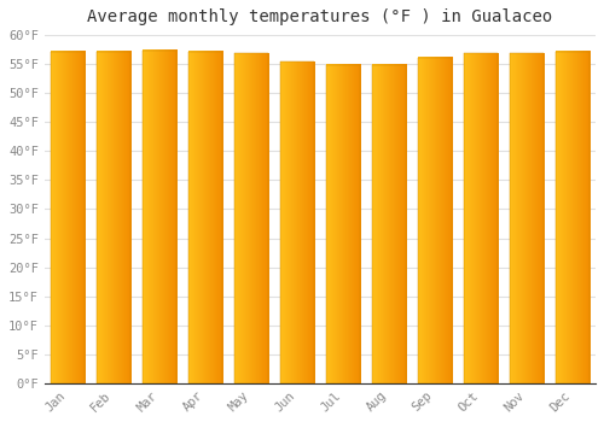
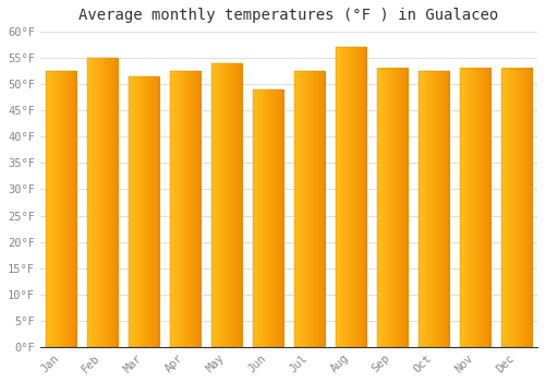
Jan: 57.2°F -> 52.5°F
Feb: 57.2°F -> 55.0°F
Mar: 57.4°F -> 51.5°F
Apr: 57.2°F -> 52.5°F
May: 56.8°F -> 54.0°F
Jun: 55.4°F -> 49.0°F
Jul: 54.9°F -> 52.5°F
Aug: 54.9°F -> 57.0°F
Sep: 56.1°F -> 53.0°F
Oct: 56.8°F -> 52.5°F
Nov: 56.8°F -> 53.0°F
Dec: 57.2°F -> 53.0°F
